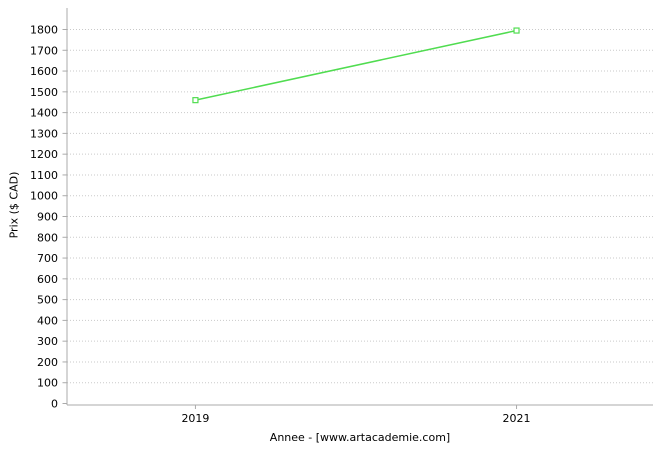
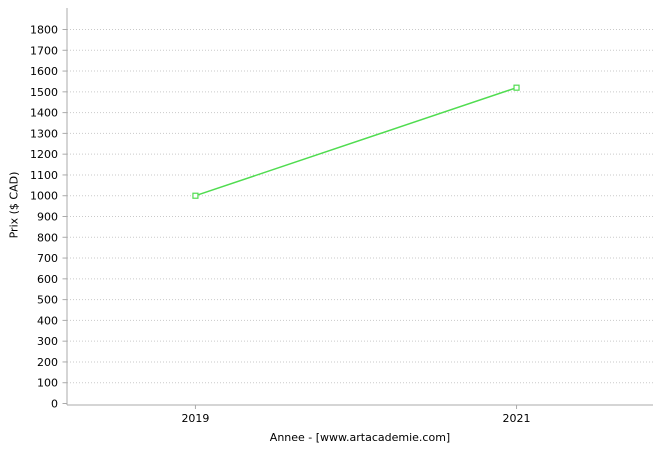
2019: 1460 -> 1000
2021: 1800 -> 1520
